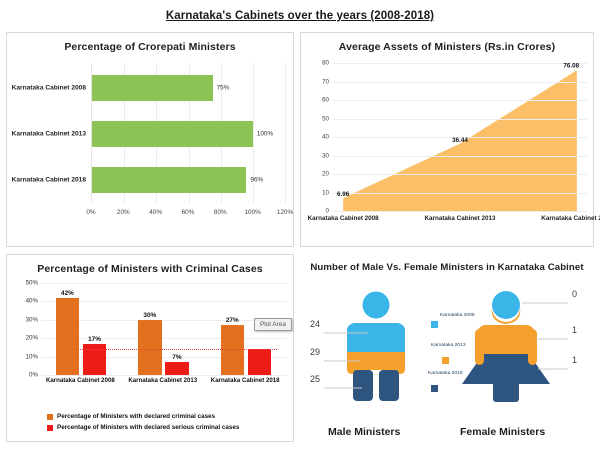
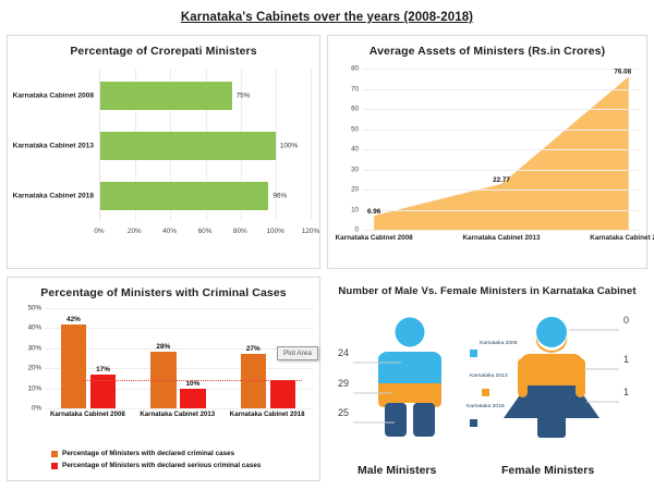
Average Assets of Ministers (Rs.in Crores)/Karnataka Cabinet 2013: 36.44 -> 22.77
Percentage of Ministers with Criminal Cases/Percentage of Ministers with declared criminal cases/Karnataka Cabinet 2013: 30% -> 28%
Percentage of Ministers with Criminal Cases/Percentage of Ministers with declared serious criminal cases/Karnataka Cabinet 2013: 7% -> 10%
